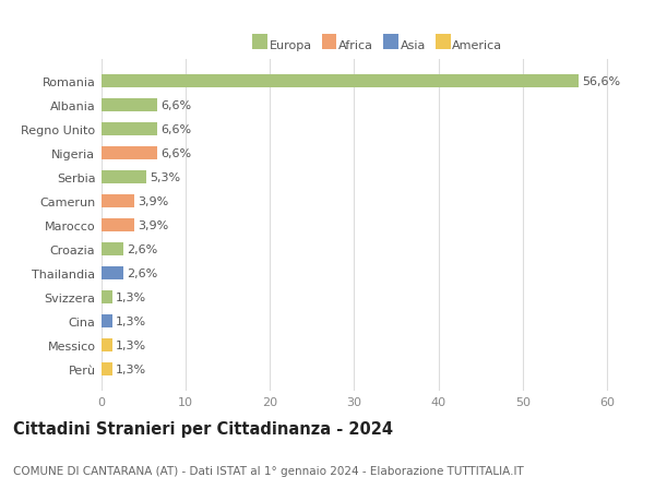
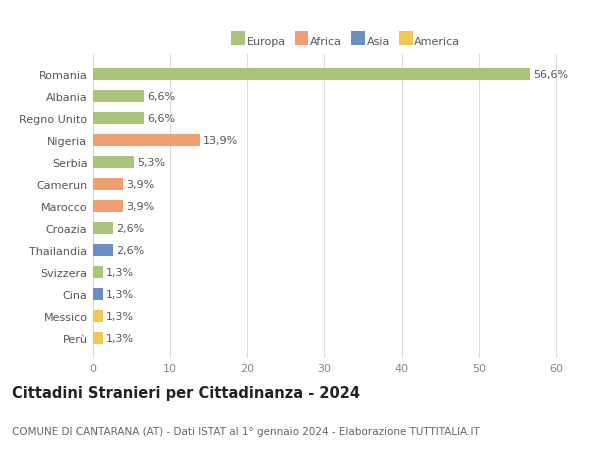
Nigeria: 6,6% -> 13,9%
